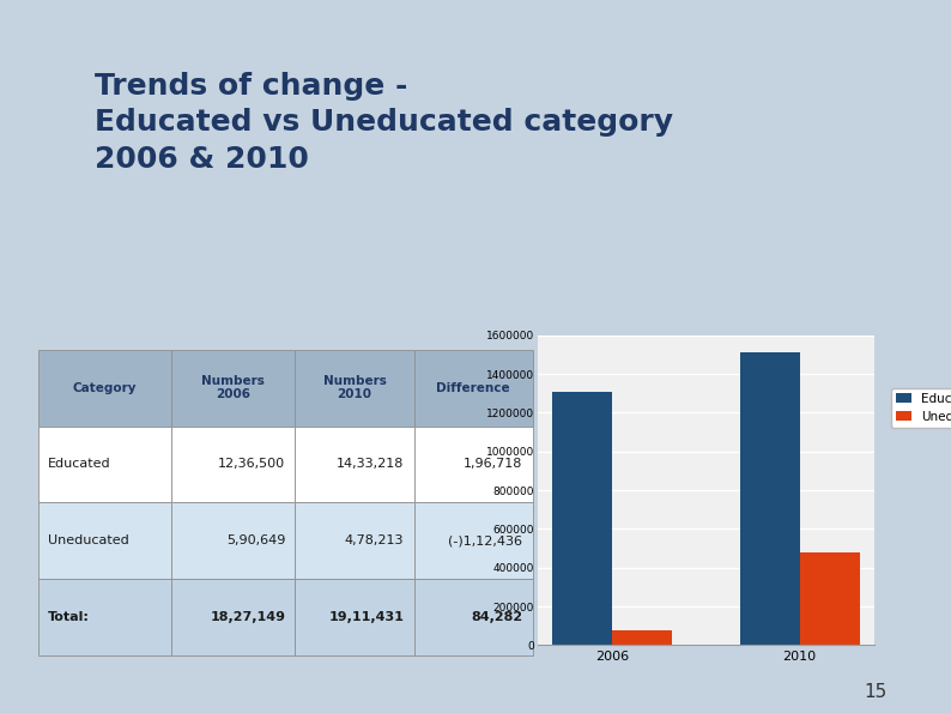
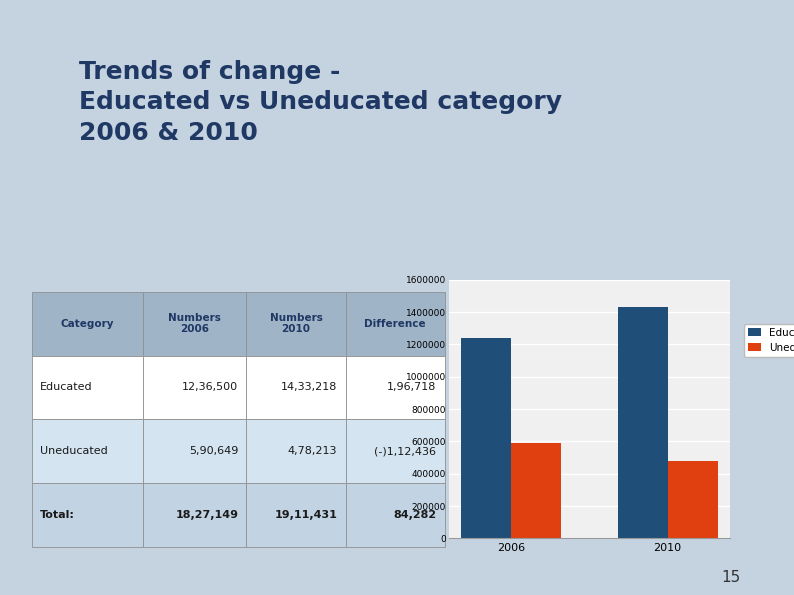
Educated/2006: 1310000 -> 1240000
Uneducated/2006: 80000 -> 590000
Educated/2010: 1510000 -> 1430000
